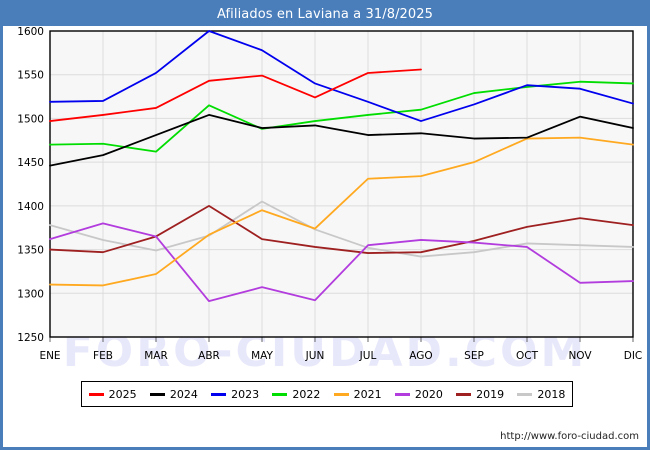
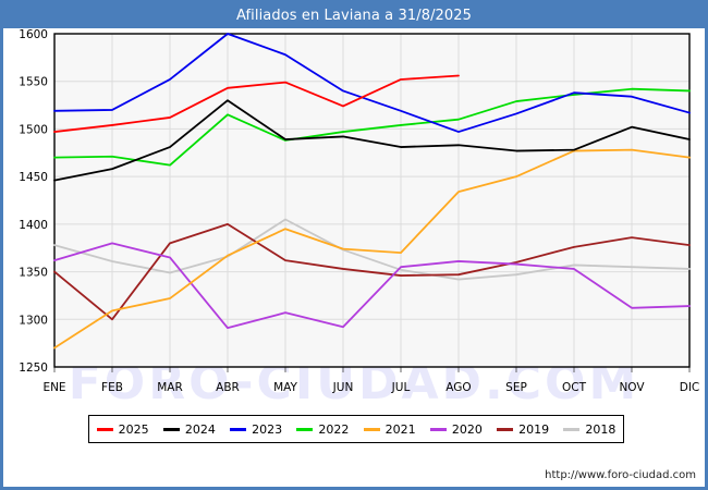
2021/ENE: 1310 -> 1270
2019/FEB: 1350 -> 1300
2019/MAR: 1360 -> 1380
2024/ABR: 1500 -> 1530
2021/JUL: 1430 -> 1370
